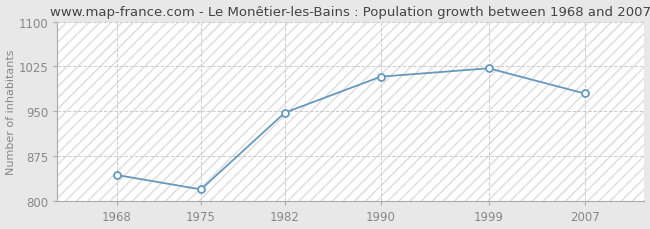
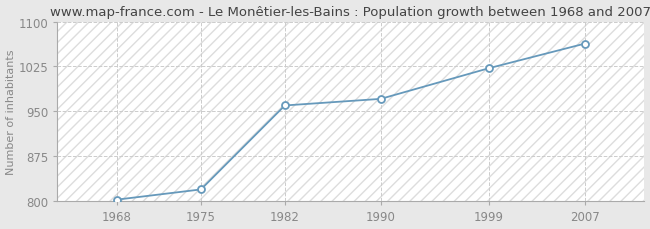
1968: 844 -> 803
1982: 948 -> 960
1990: 1008 -> 971
2007: 980 -> 1063
